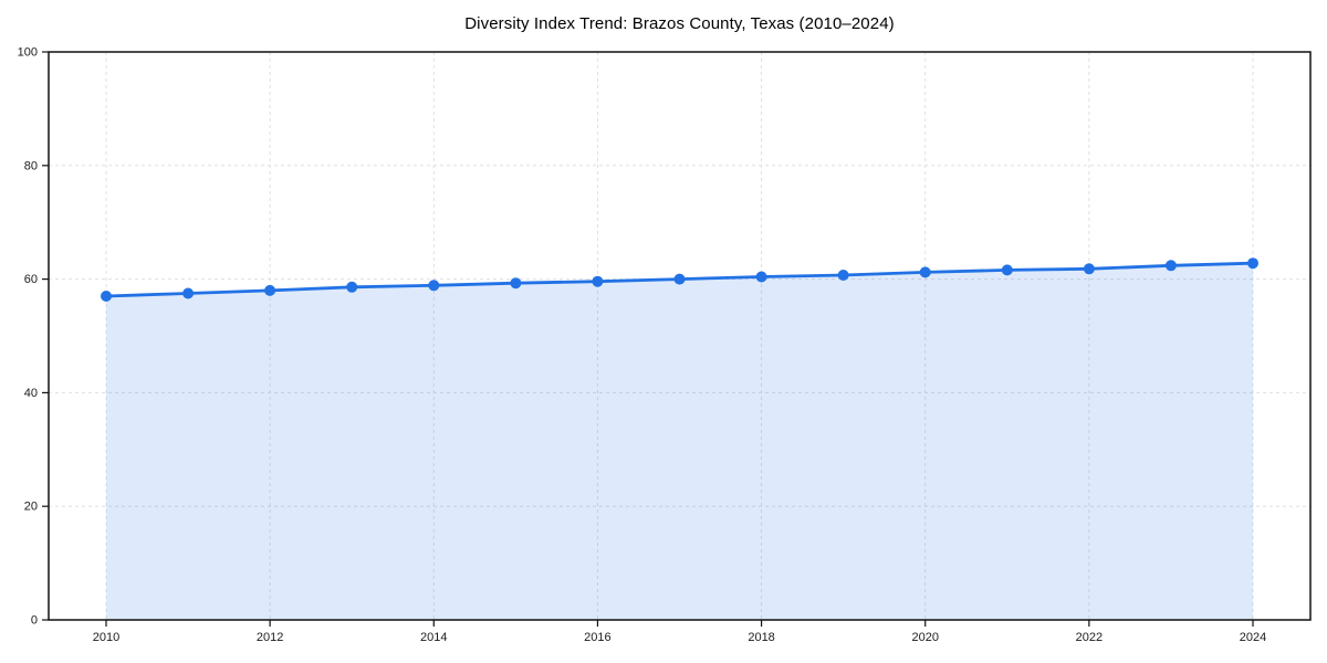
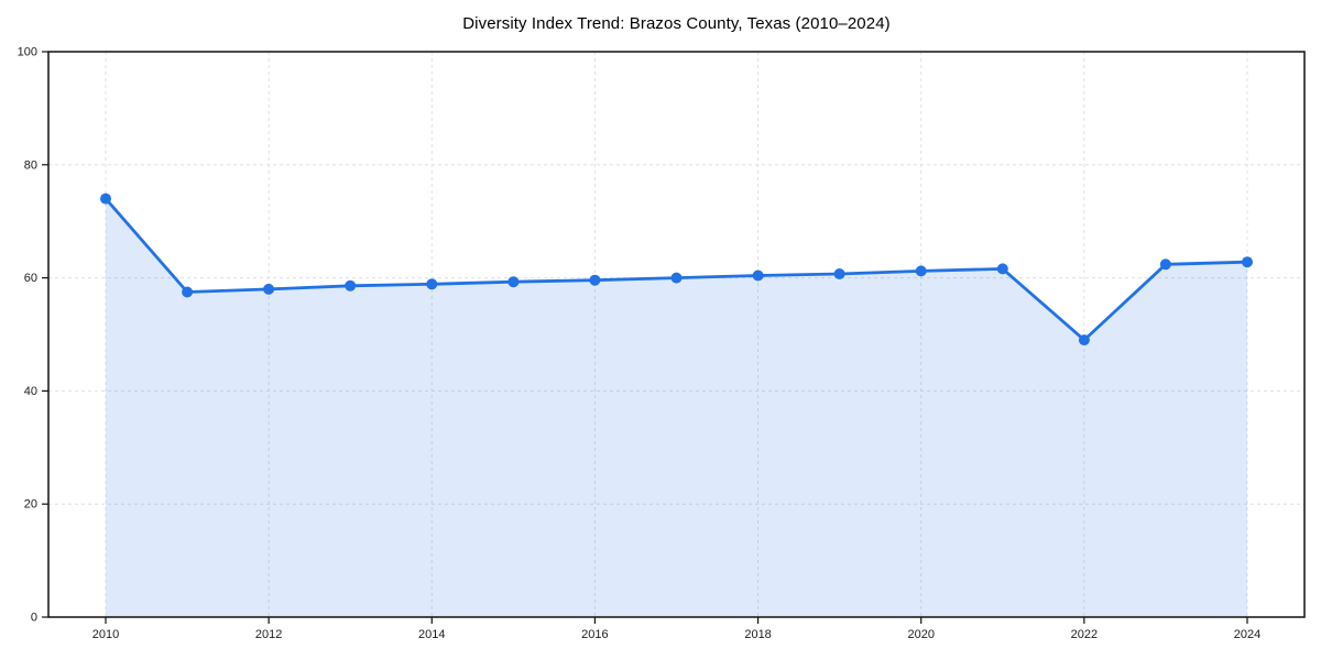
2010: 57 -> 74
2022: 62 -> 49
